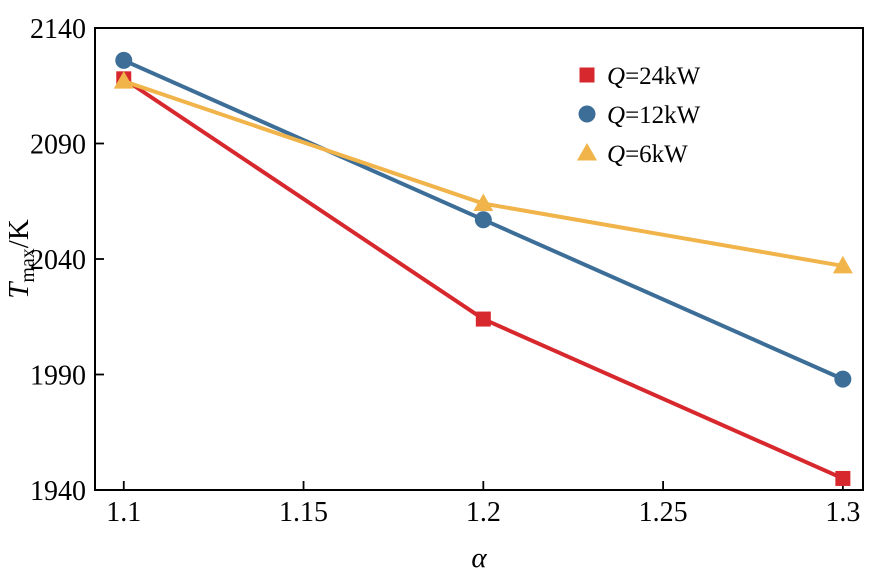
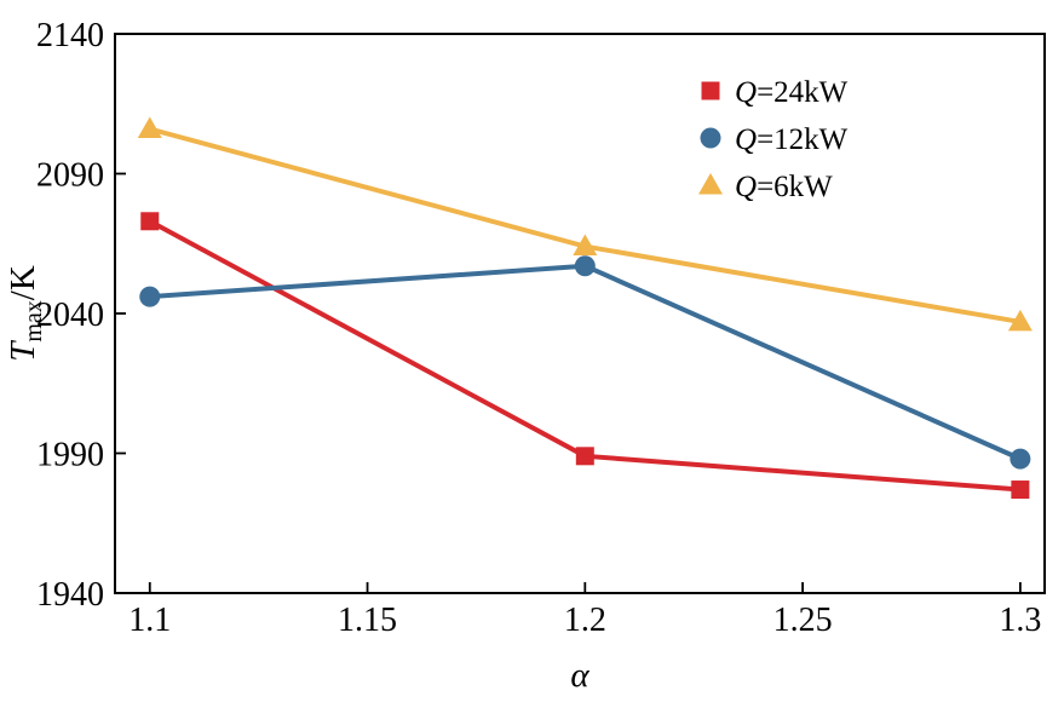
Q=24kW/1.1: 2118 -> 2073
Q=12kW/1.1: 2126 -> 2046
Q=6kW/1.1: 2117 -> 2106
Q=24kW/1.2: 2014 -> 1989
Q=24kW/1.3: 1945 -> 1977
